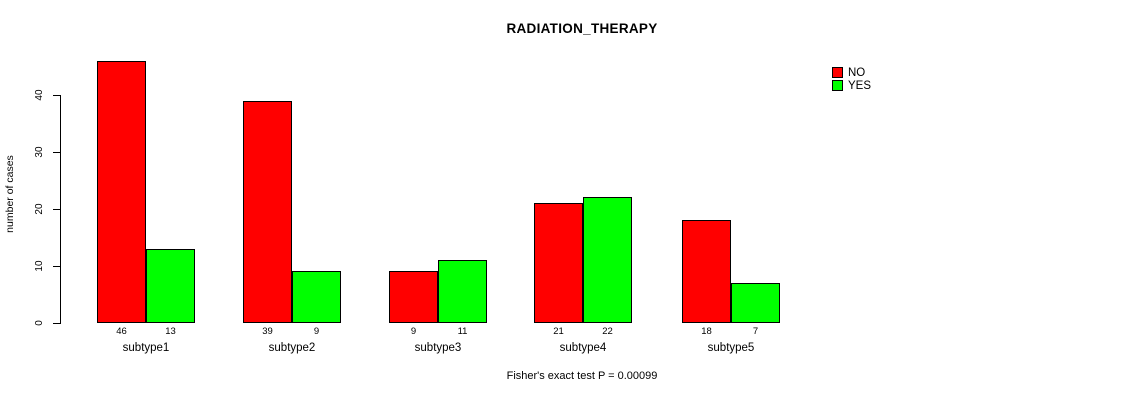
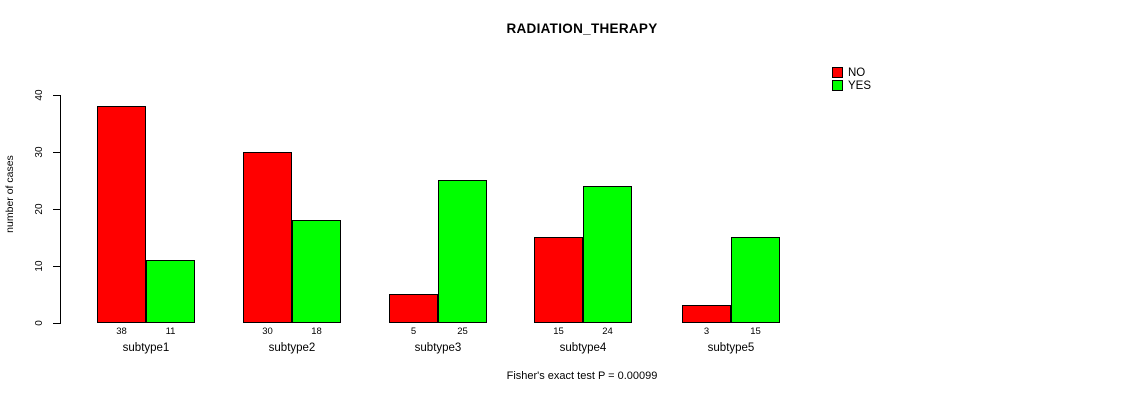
NO/subtype1: 46 -> 38
YES/subtype1: 13 -> 11
NO/subtype2: 39 -> 30
YES/subtype2: 9 -> 18
NO/subtype3: 9 -> 5
YES/subtype3: 11 -> 25
NO/subtype4: 21 -> 15
YES/subtype4: 22 -> 24
NO/subtype5: 18 -> 3
YES/subtype5: 7 -> 15
